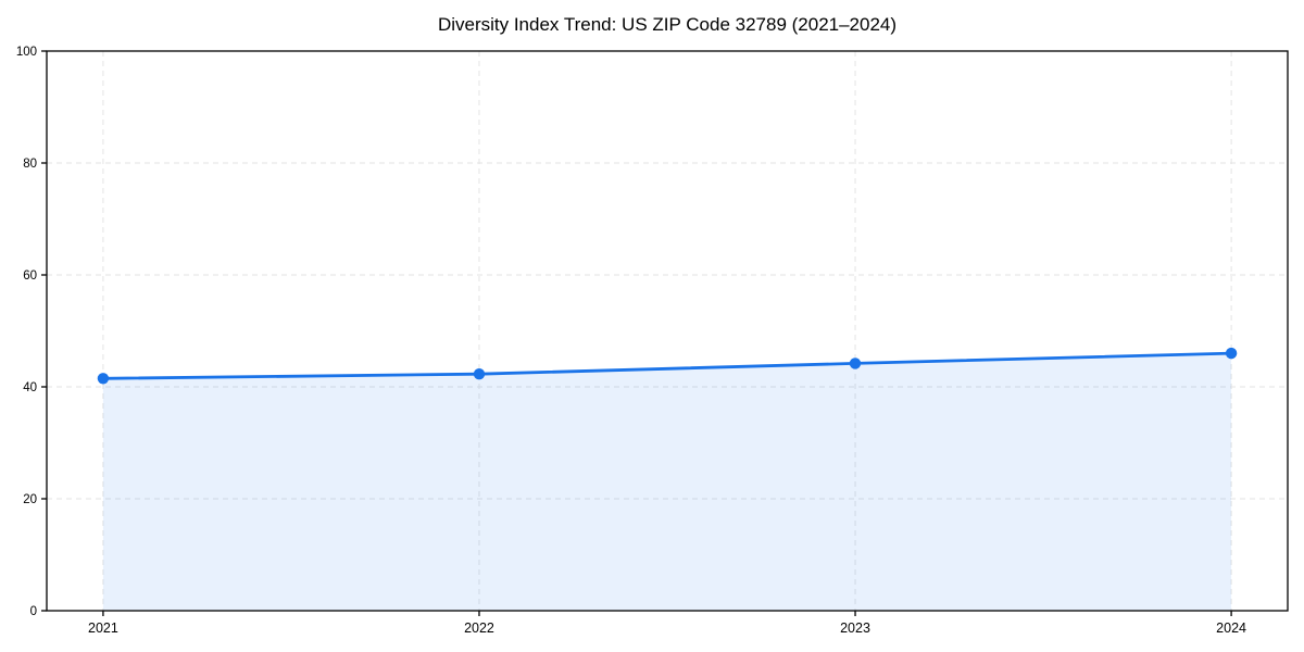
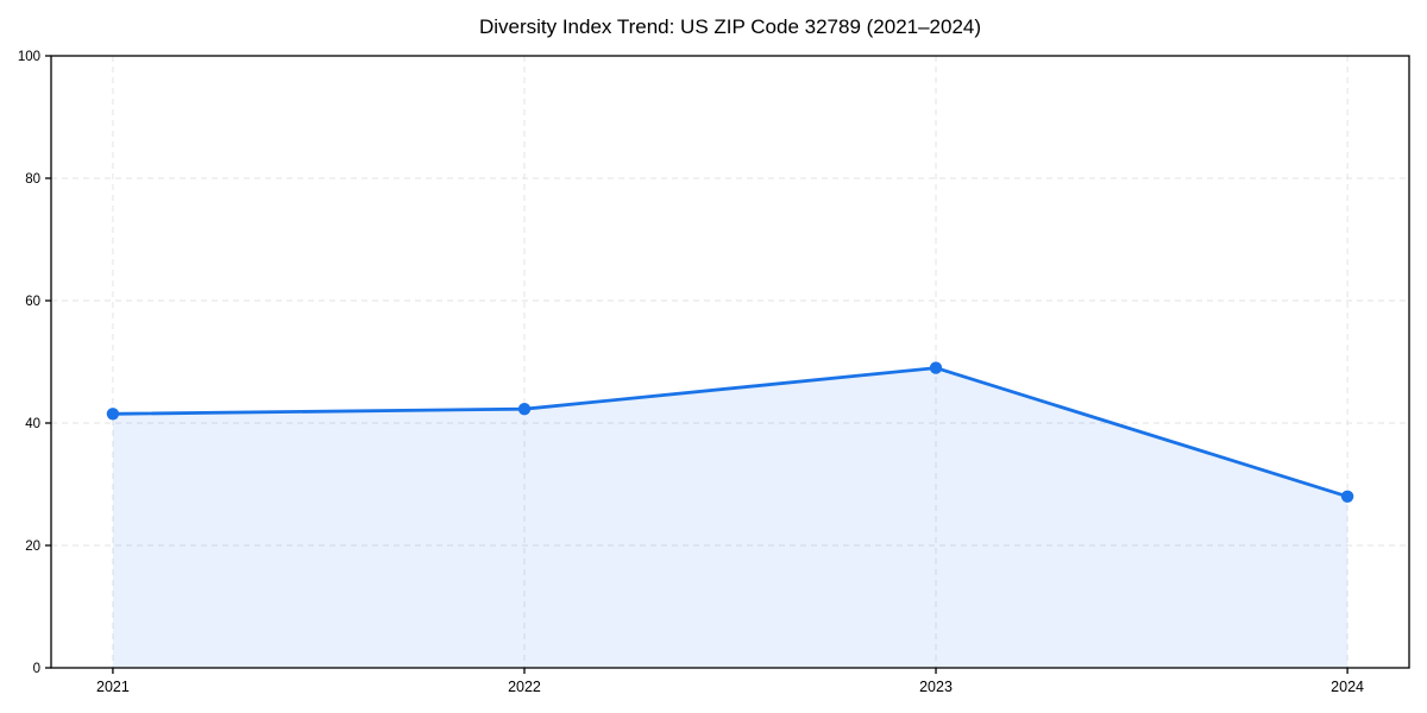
2023: 44 -> 49
2024: 46 -> 28
